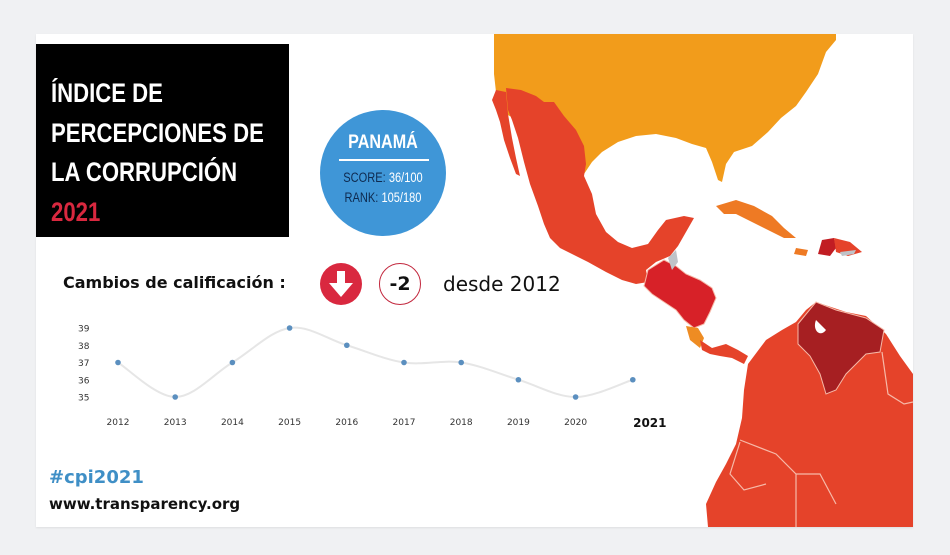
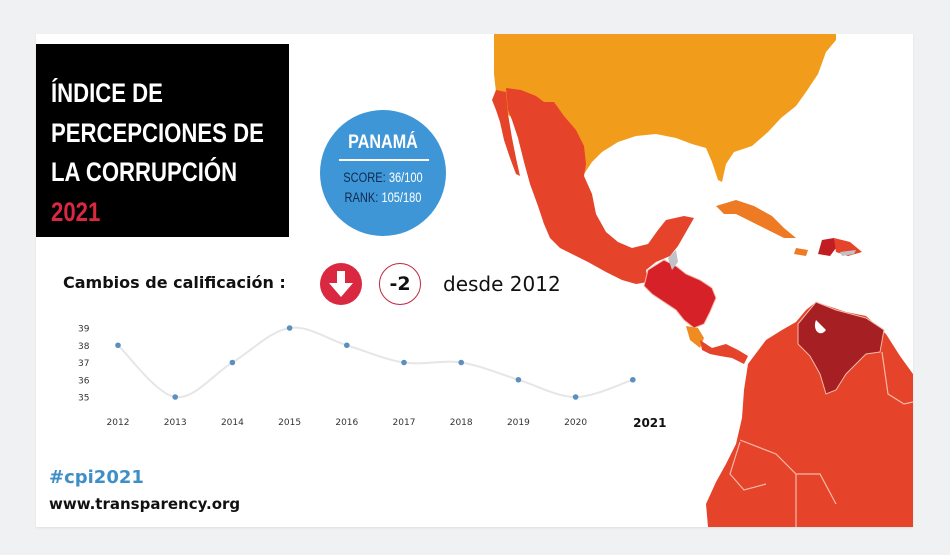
2012: 37 -> 38
